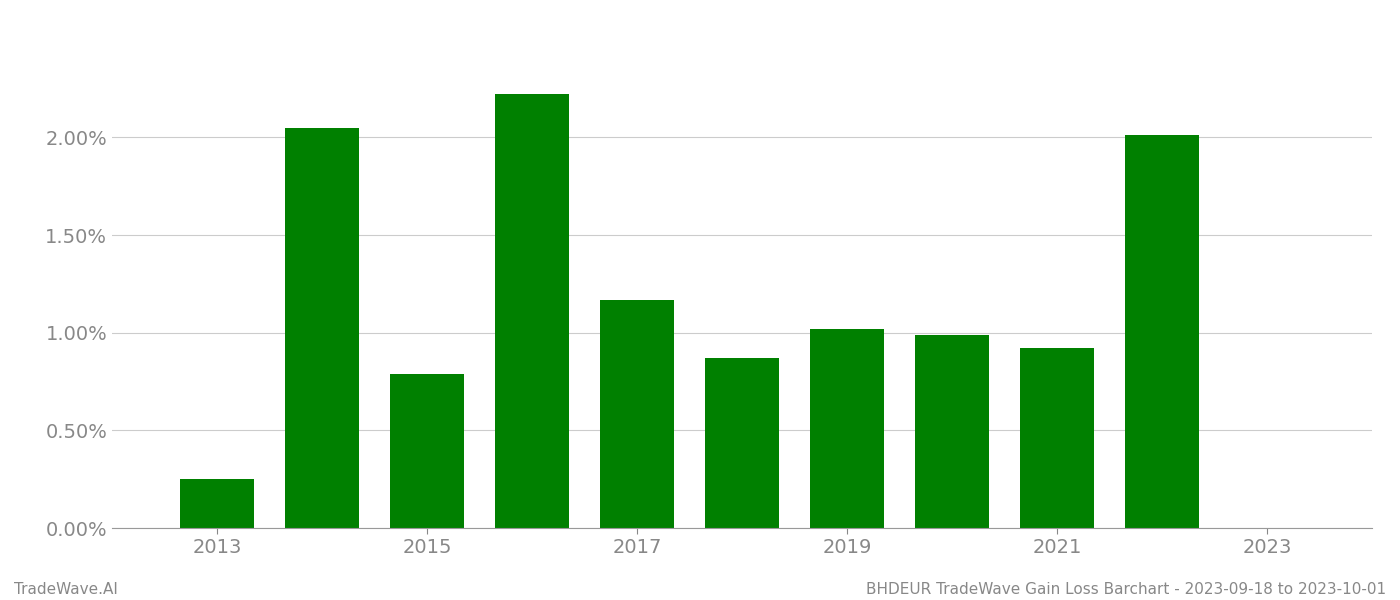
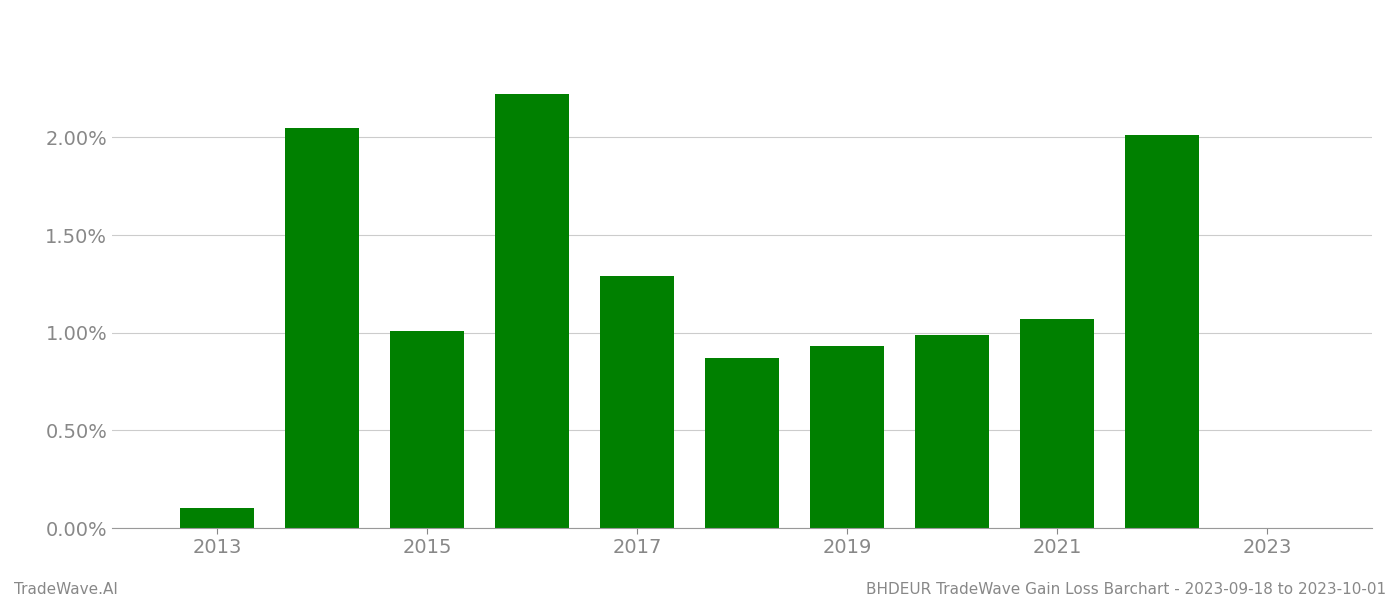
2013: 0.25% -> 0.10%
2015: 0.79% -> 1.01%
2017: 1.17% -> 1.29%
2019: 1.02% -> 0.93%
2021: 0.92% -> 1.07%
